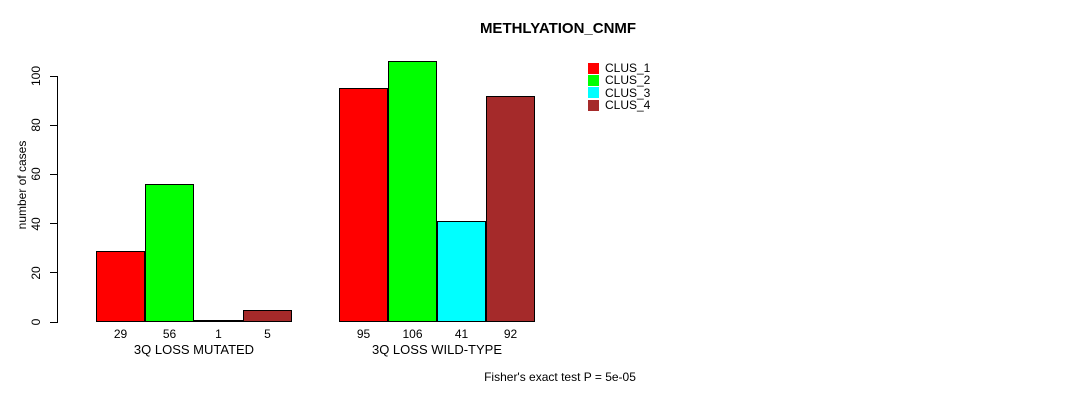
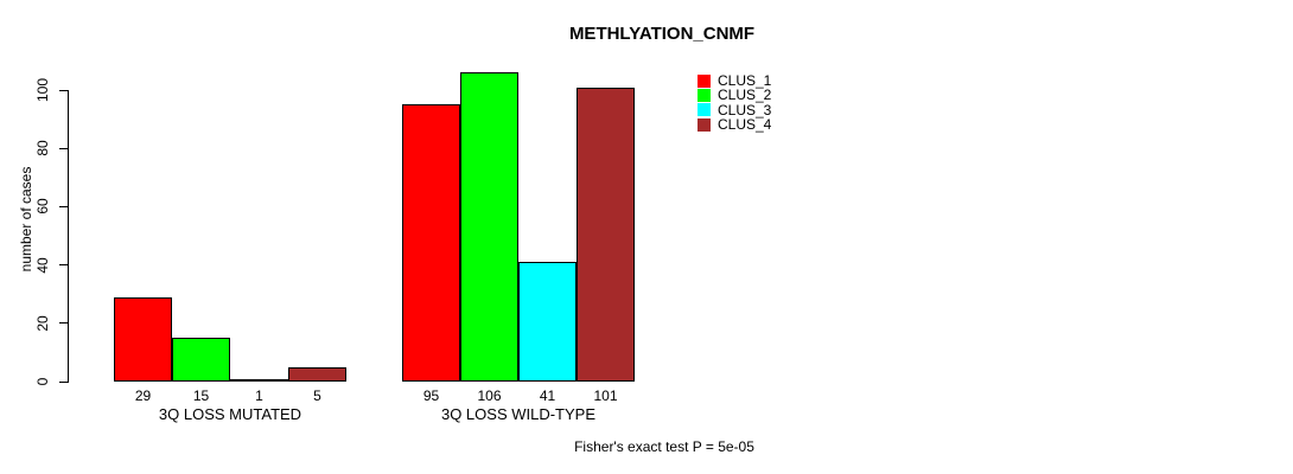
CLUS_2/3Q LOSS MUTATED: 56 -> 15
CLUS_4/3Q LOSS WILD-TYPE: 92 -> 101
